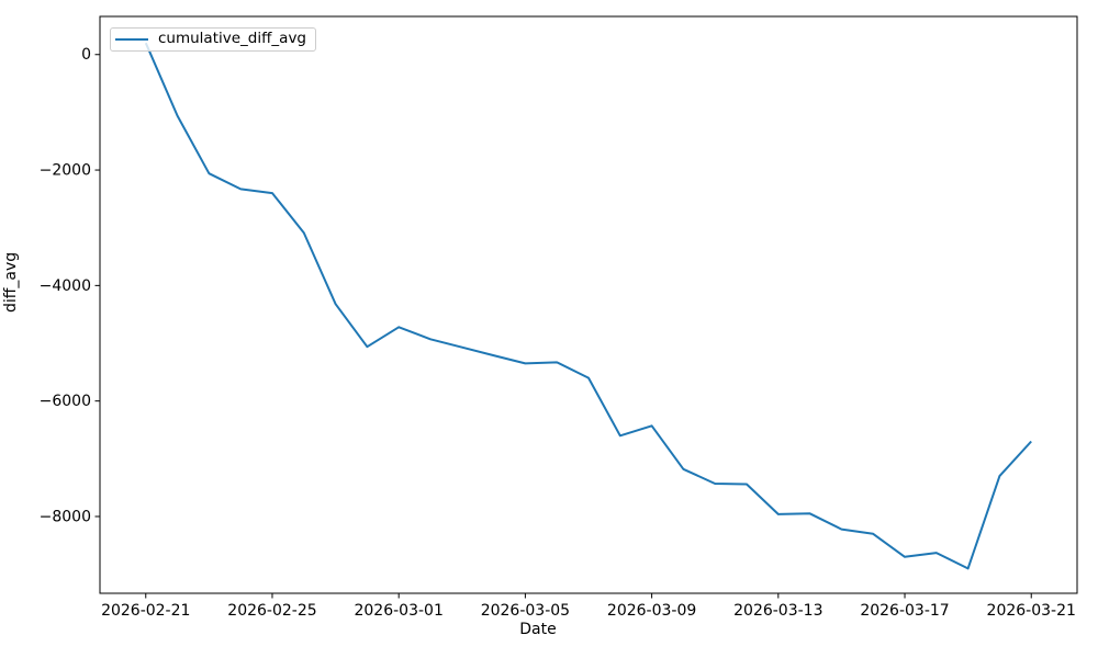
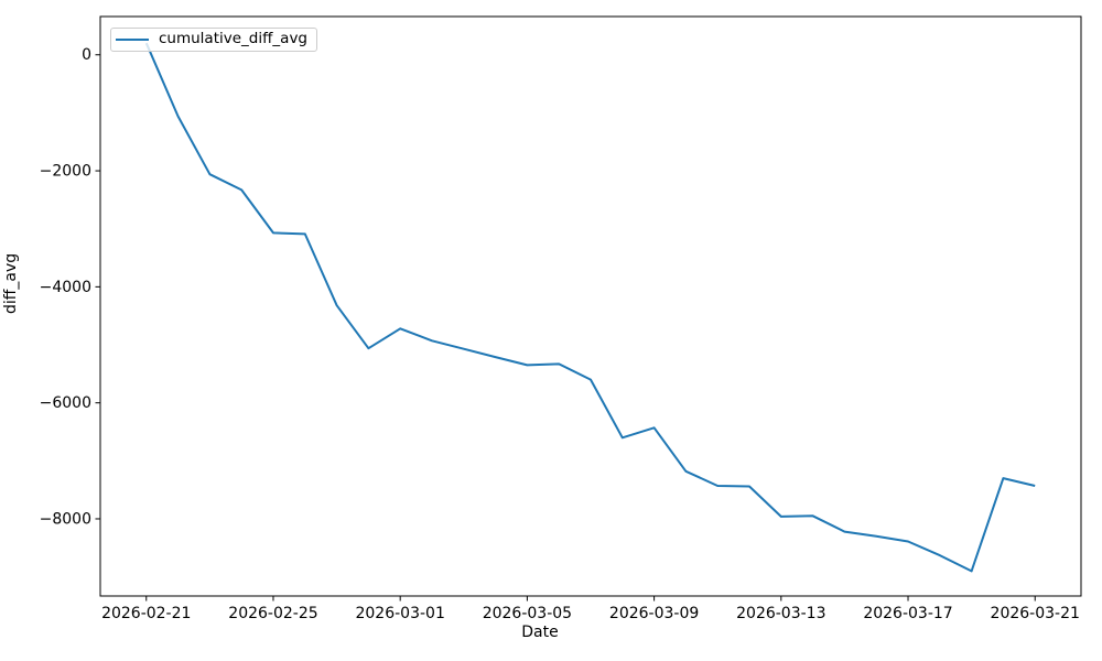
2026-02-25: -2400 -> -3100
2026-03-17: -8700 -> -8400
2026-03-21: -6700 -> -7400
